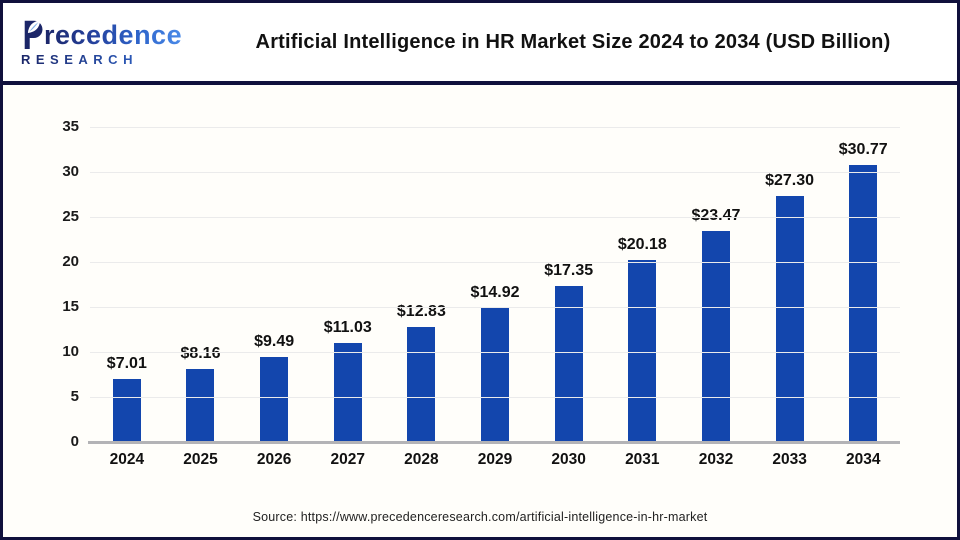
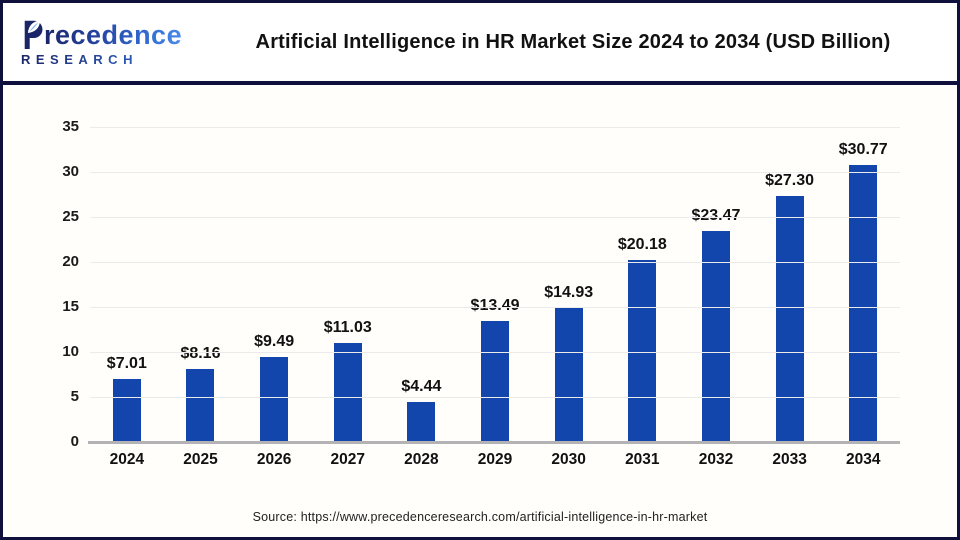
2028: $12.83 -> $4.44
2029: $14.92 -> $13.49
2030: $17.35 -> $14.93
